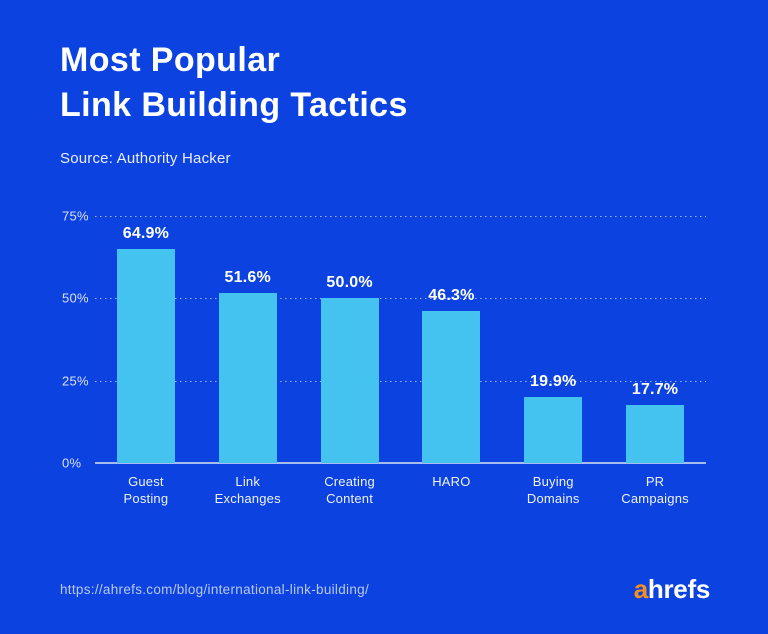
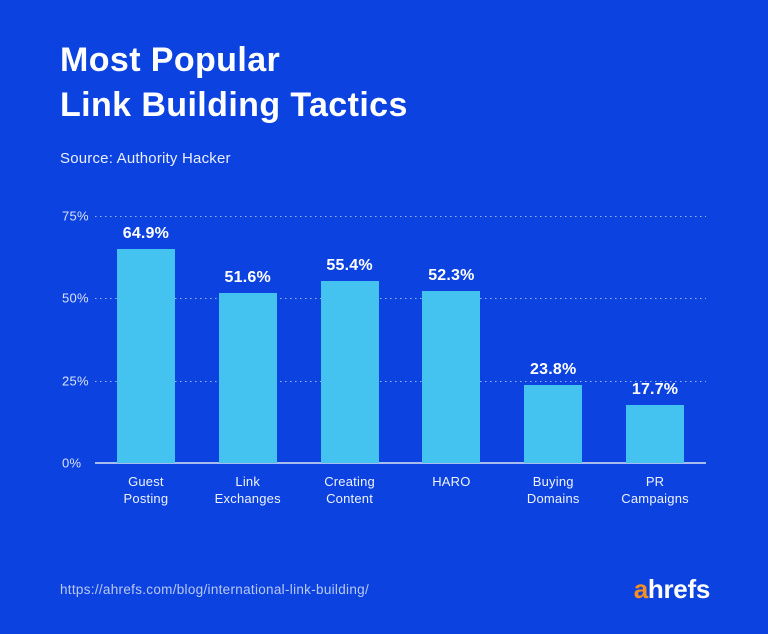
Creating Content: 50.0% -> 55.4%
HARO: 46.3% -> 52.3%
Buying Domains: 19.9% -> 23.8%
